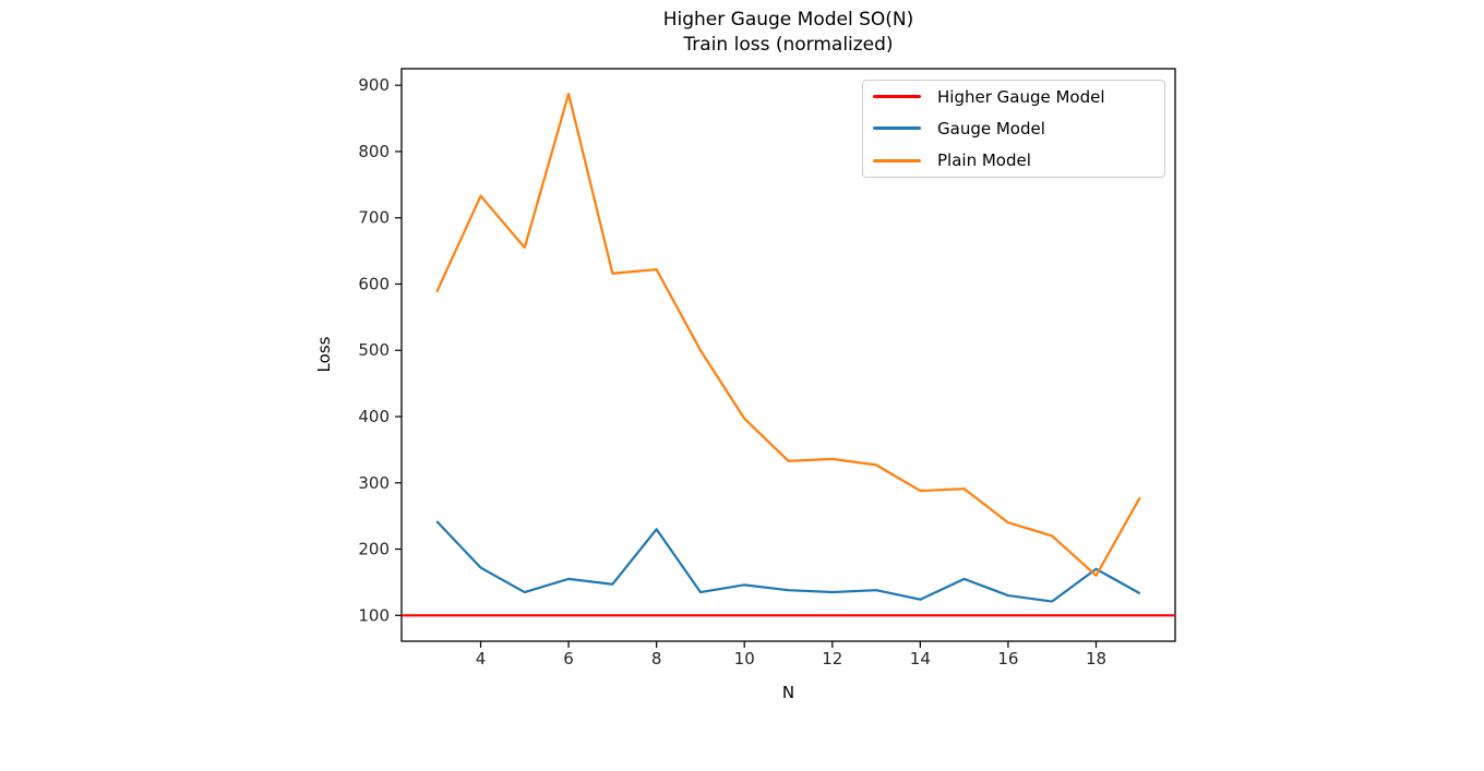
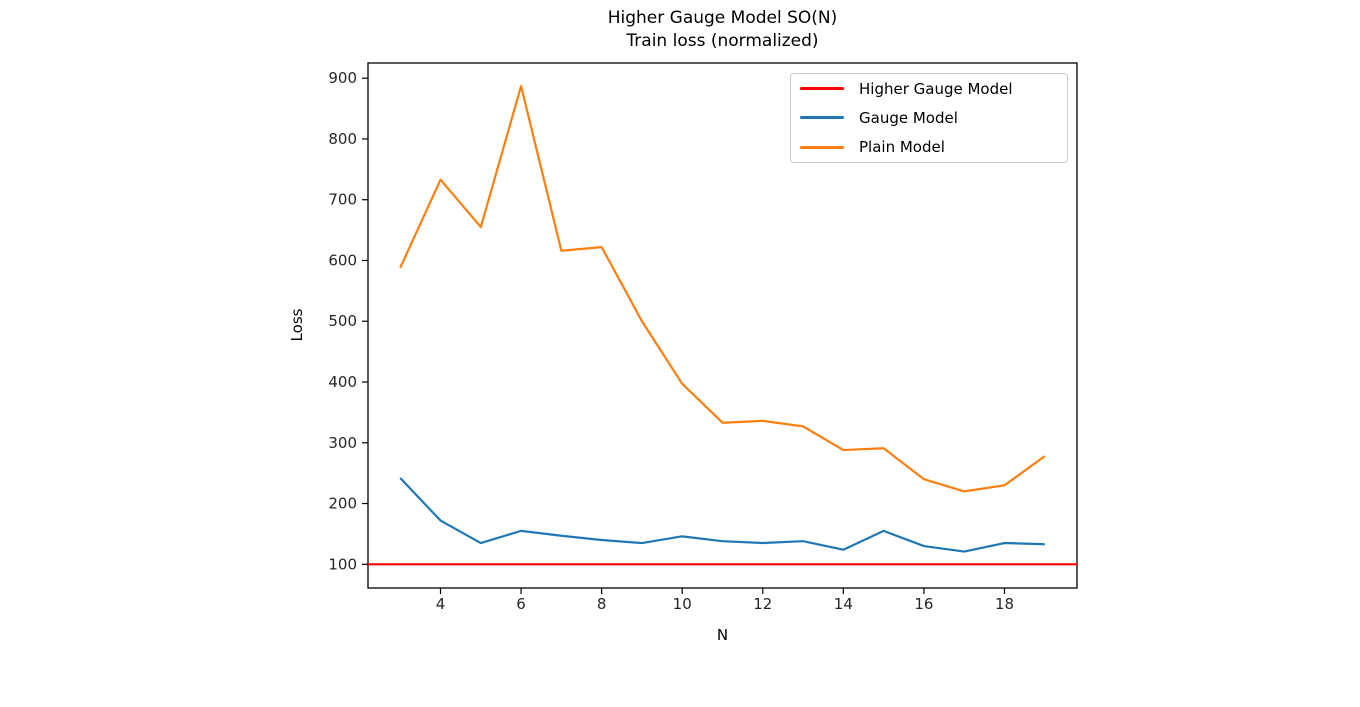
Gauge Model/8: 230 -> 140
Gauge Model/18: 170 -> 140
Plain Model/18: 160 -> 230
